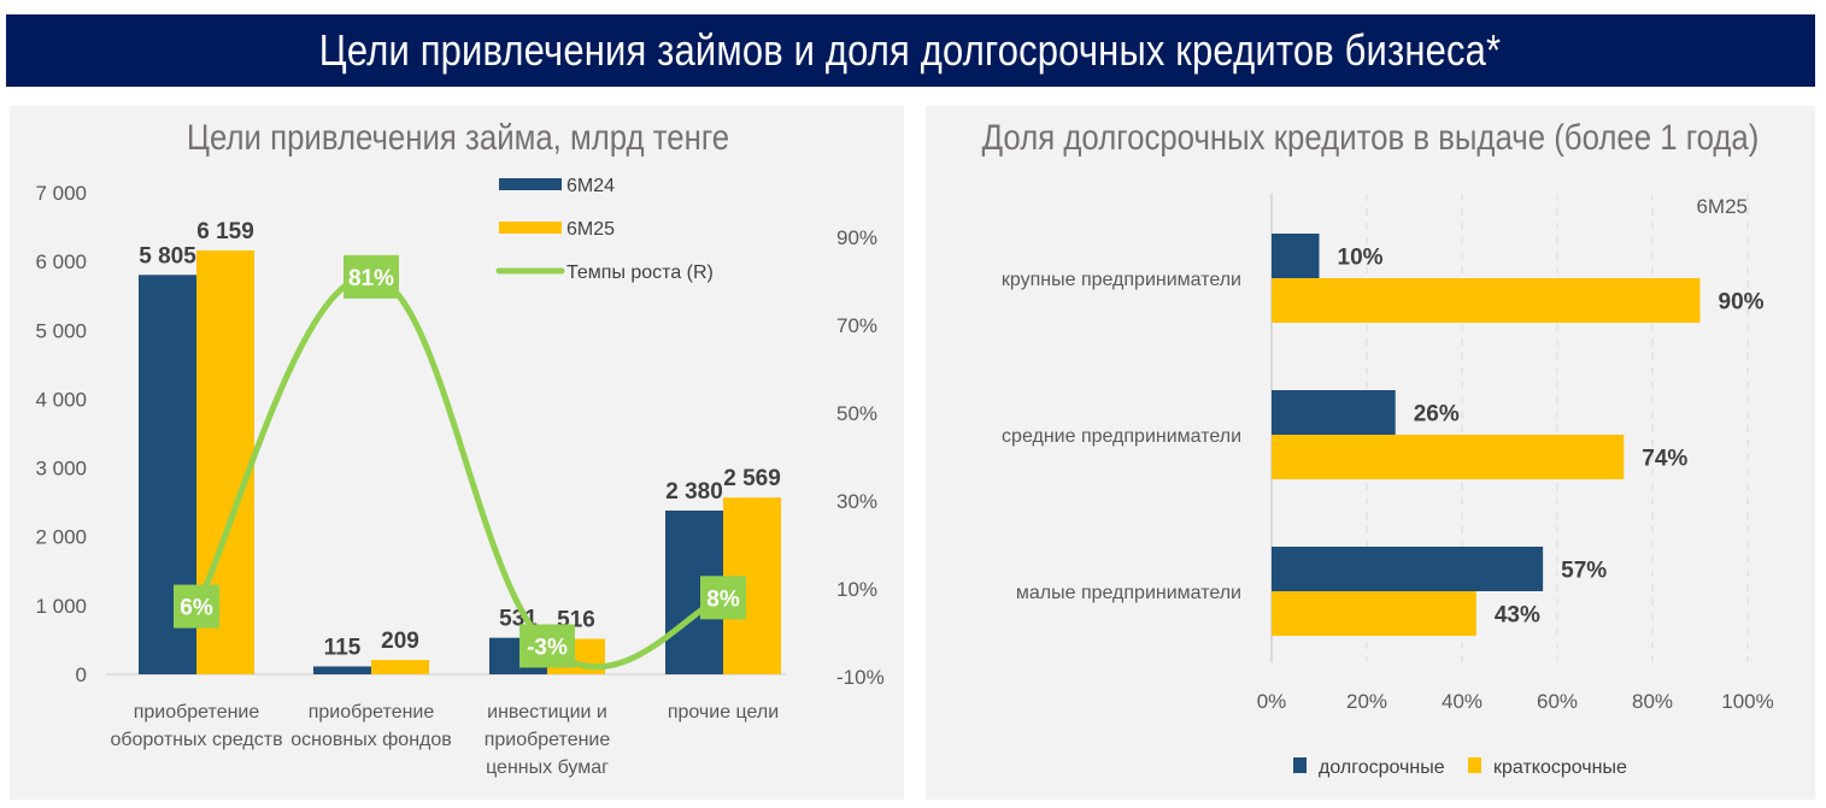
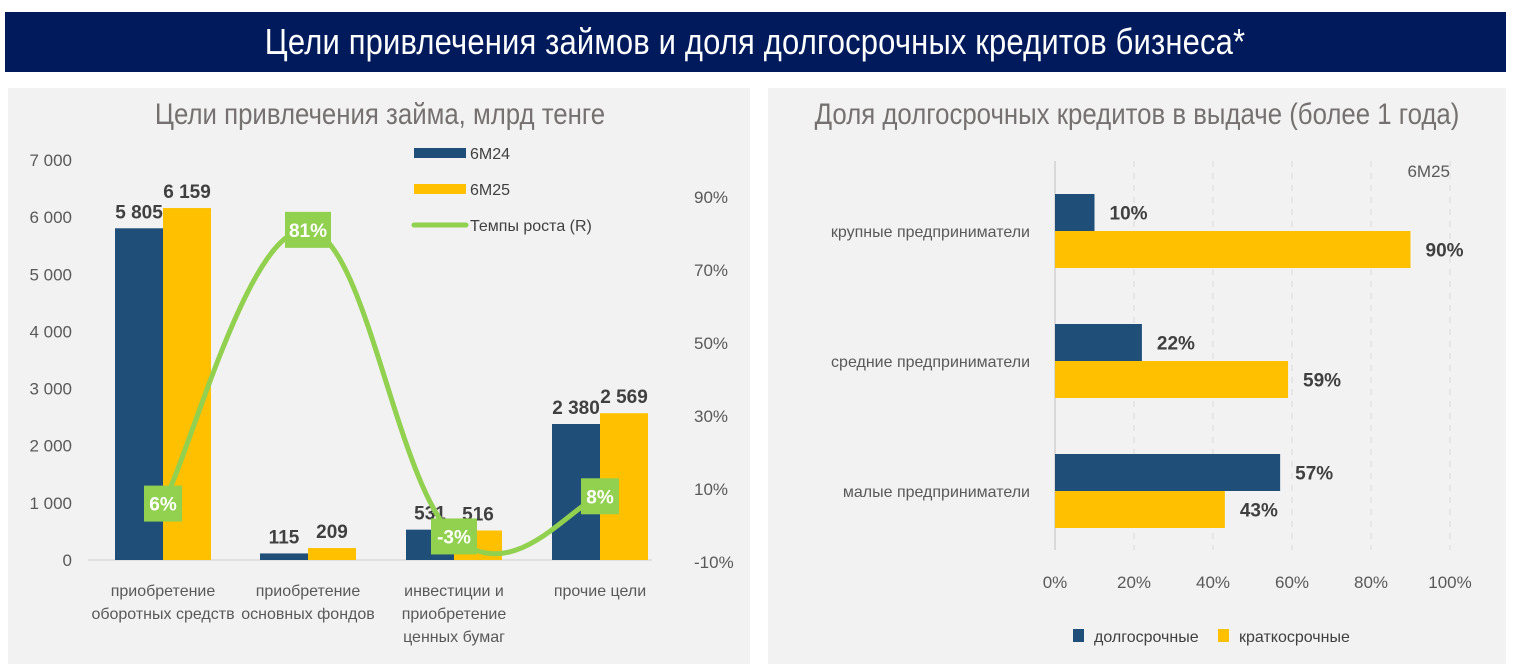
Доля долгосрочных кредитов в выдаче (более 1 года)/долгосрочные/средние предприниматели: 26% -> 22%
Доля долгосрочных кредитов в выдаче (более 1 года)/краткосрочные/средние предприниматели: 74% -> 59%
